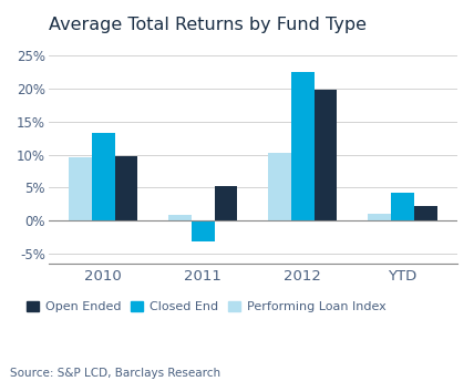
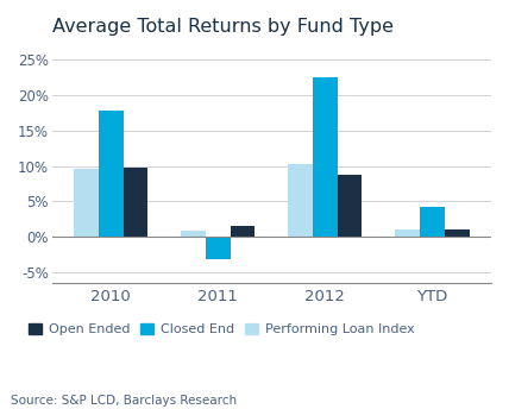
Closed End/2010: 13.2% -> 17.8%
Open Ended/2011: 5.2% -> 1.5%
Open Ended/2012: 19.8% -> 8.8%
Open Ended/YTD: 2.2% -> 1.1%
